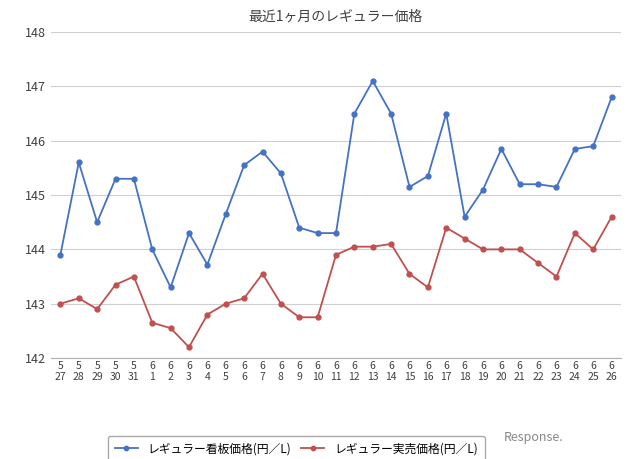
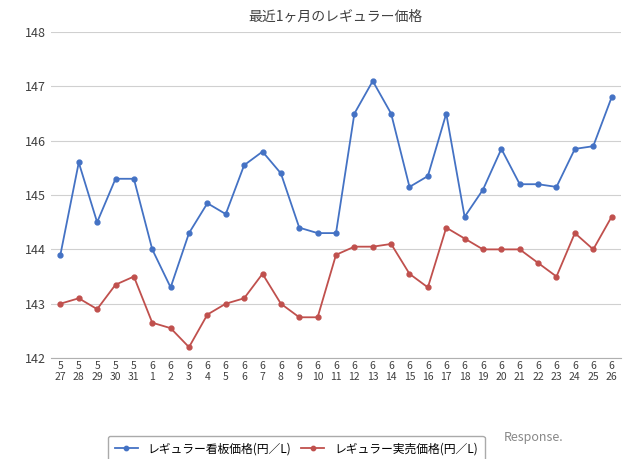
レギュラー看板価格(円／L)/6 4: 143.72 -> 144.85
